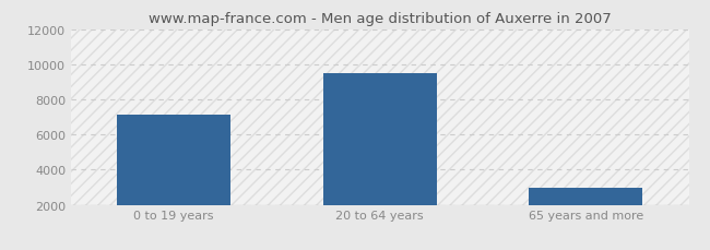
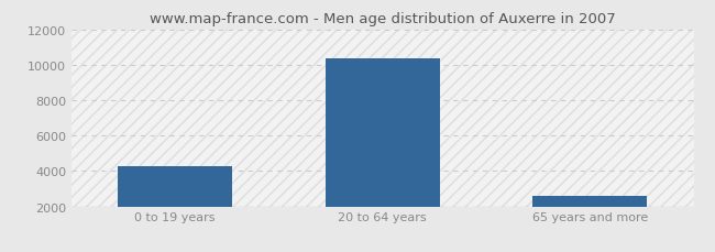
0 to 19 years: 7100 -> 4200
20 to 64 years: 9500 -> 10400
65 years and more: 3000 -> 2600
